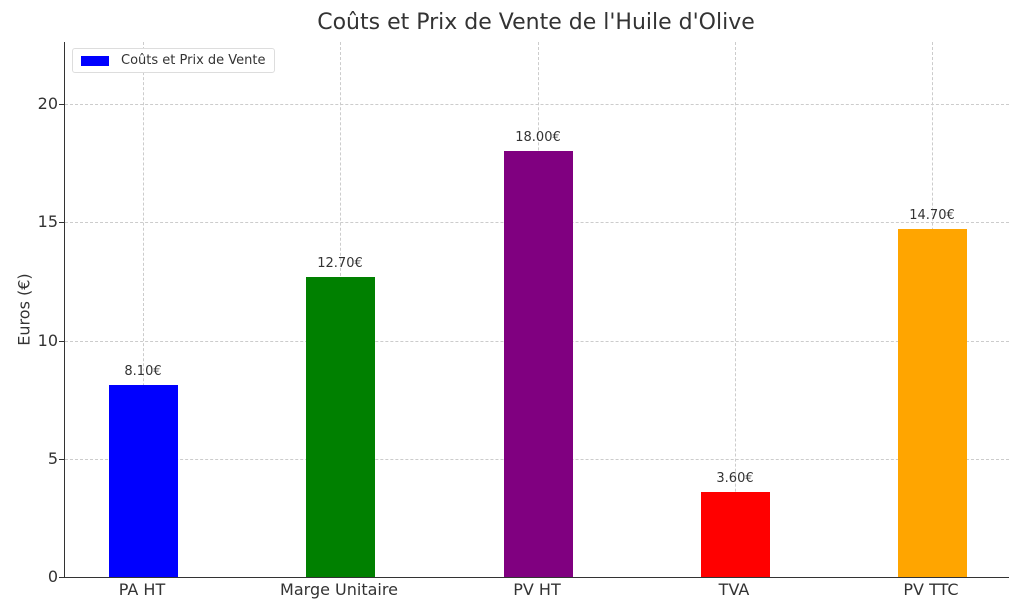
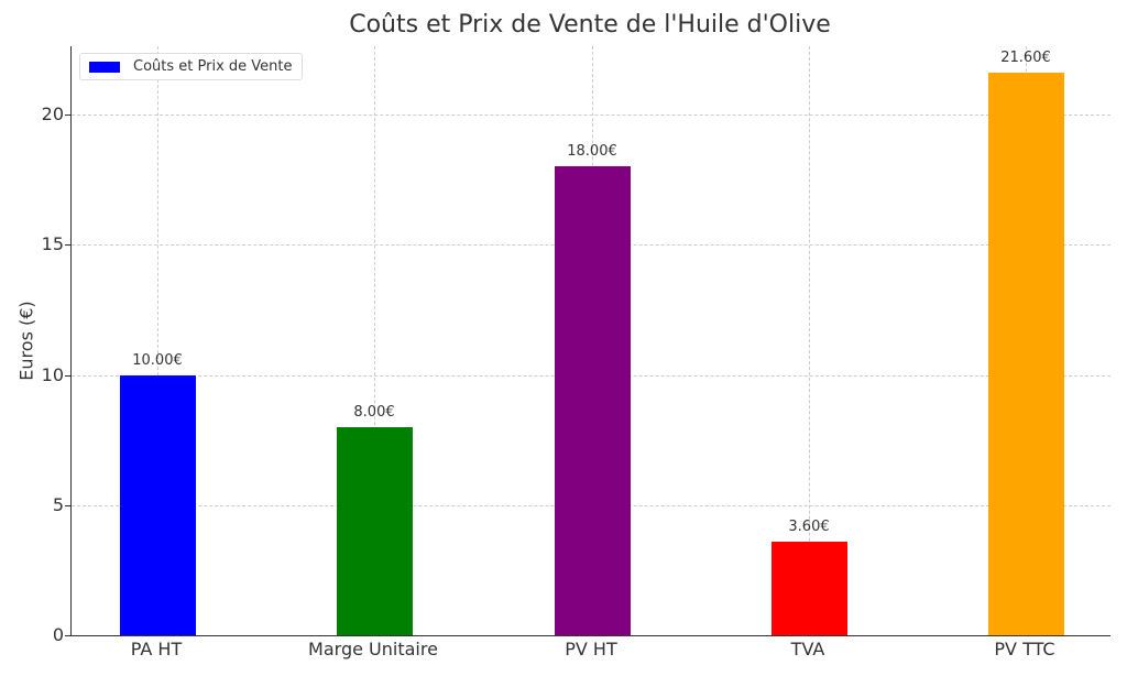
PA HT: 8.10 -> 10.00
Marge Unitaire: 12.70 -> 8.00
PV TTC: 14.70 -> 21.60
